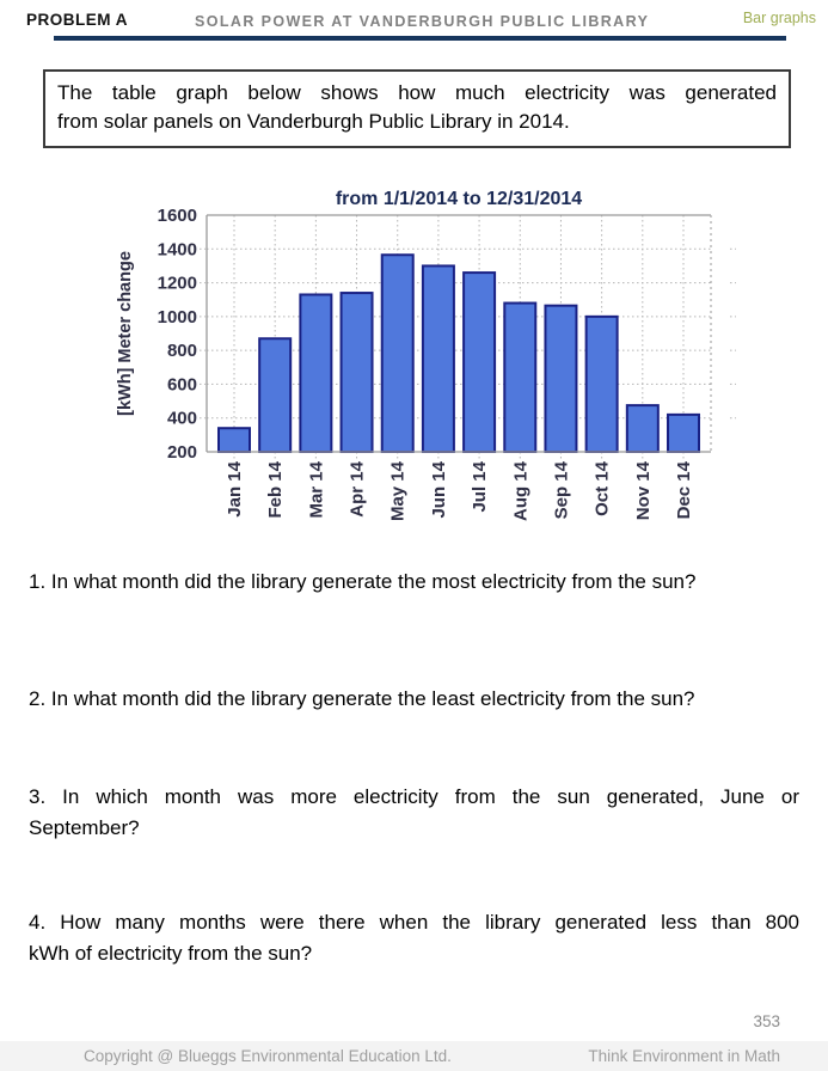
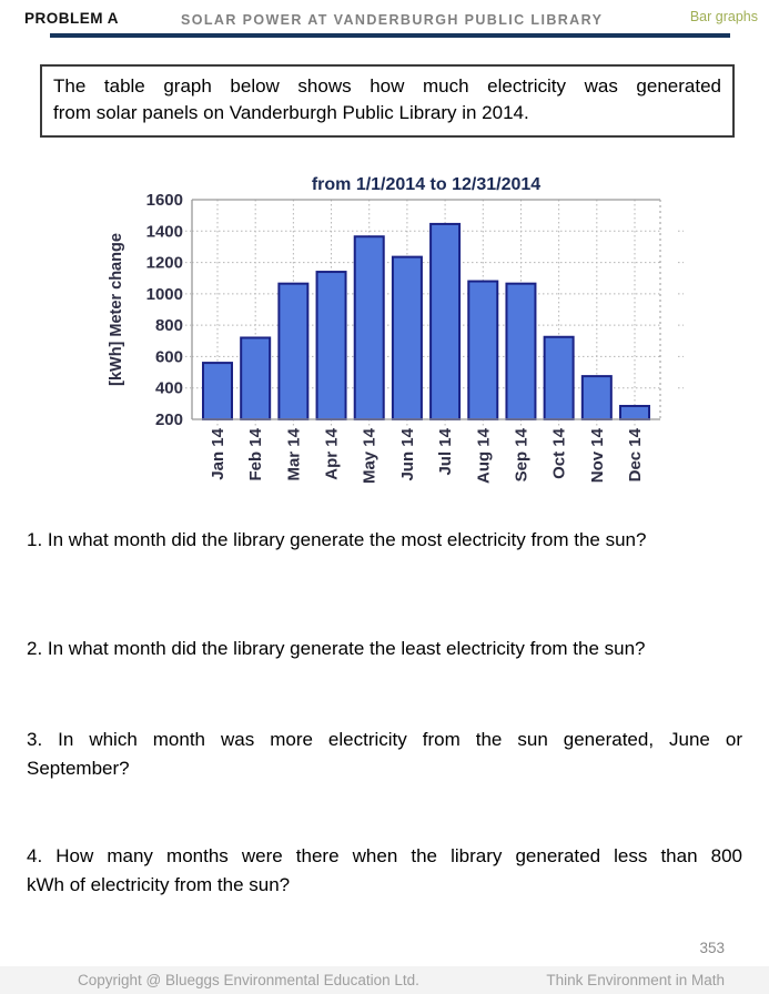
Jan 14: 340 -> 560
Feb 14: 870 -> 720
Mar 14: 1130 -> 1060
Jun 14: 1300 -> 1240
Jul 14: 1260 -> 1440
Oct 14: 1000 -> 720
Dec 14: 420 -> 280
